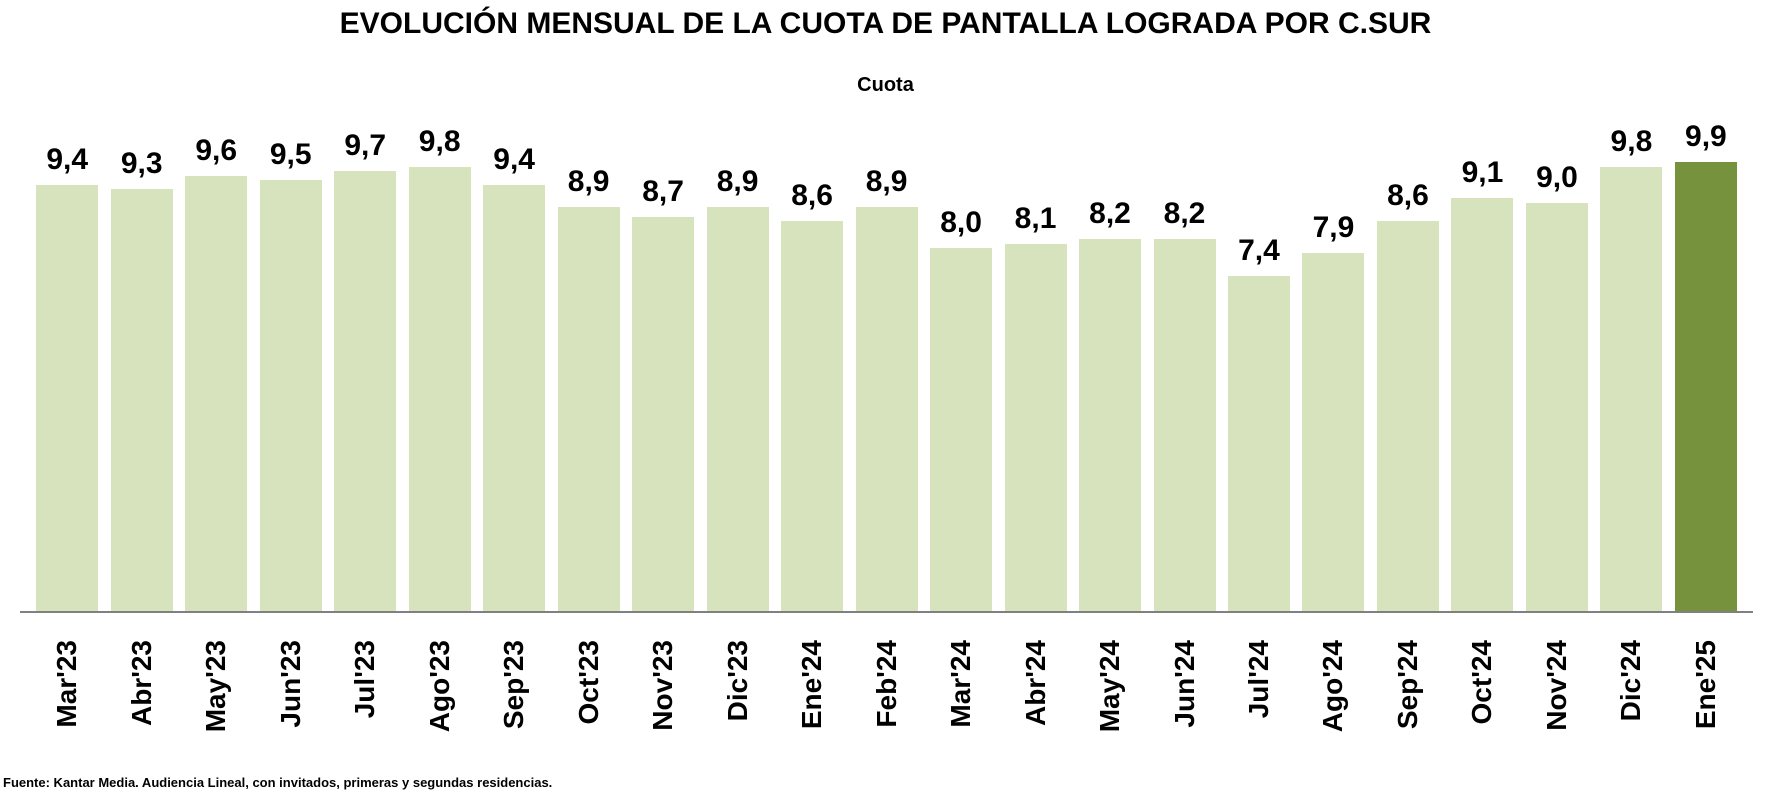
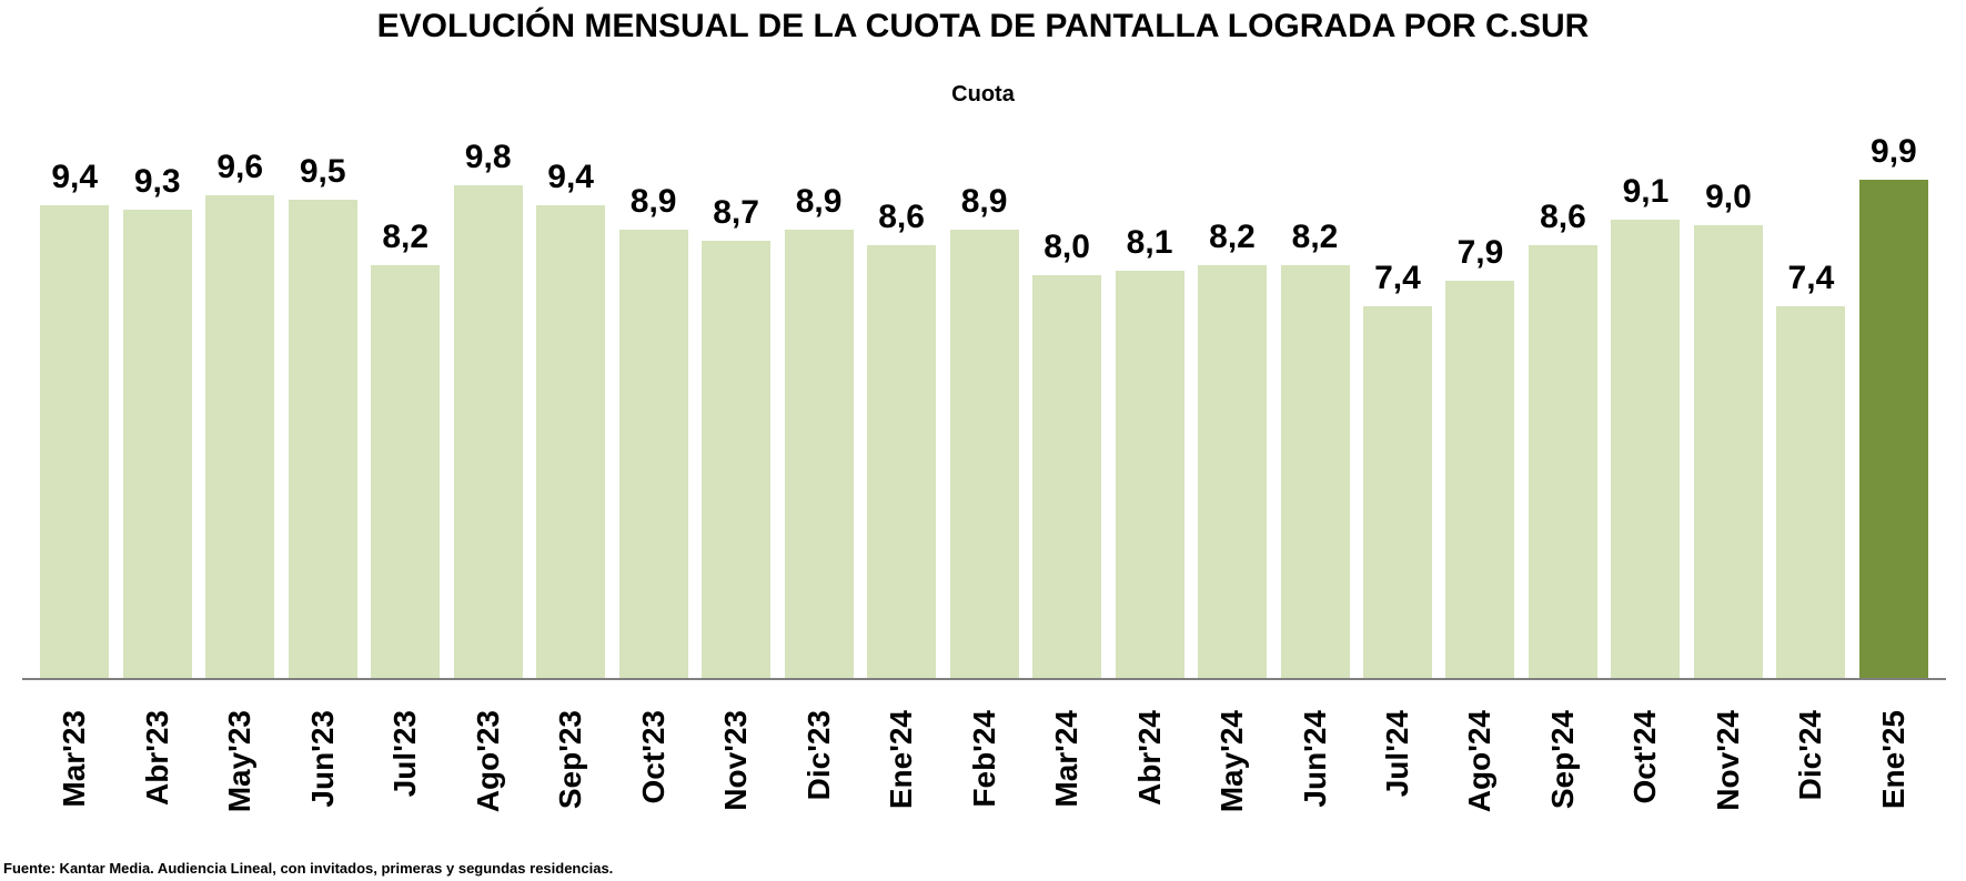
Jul'23: 9,7 -> 8,2
Dic'24: 9,8 -> 7,4
